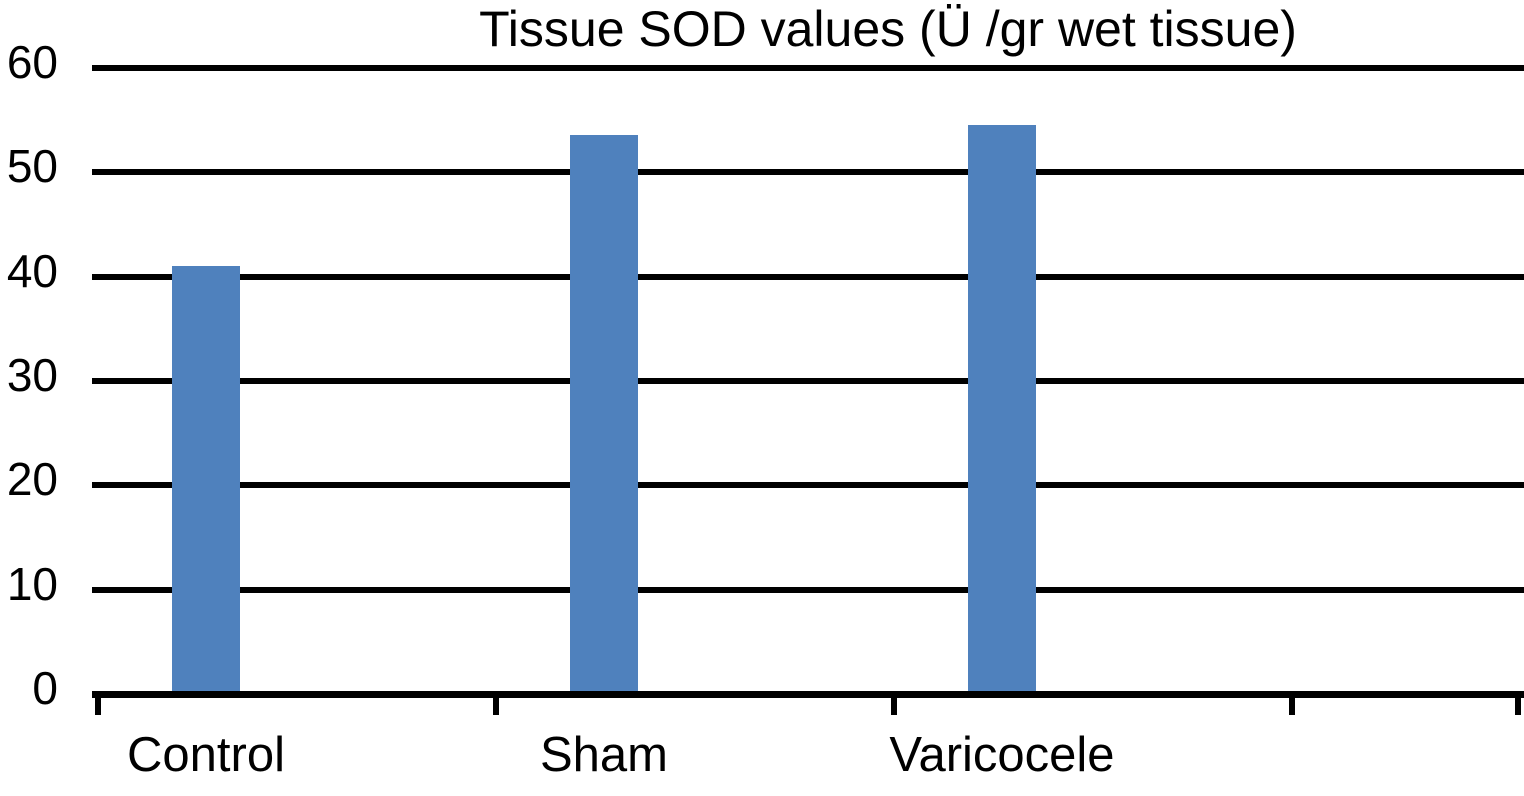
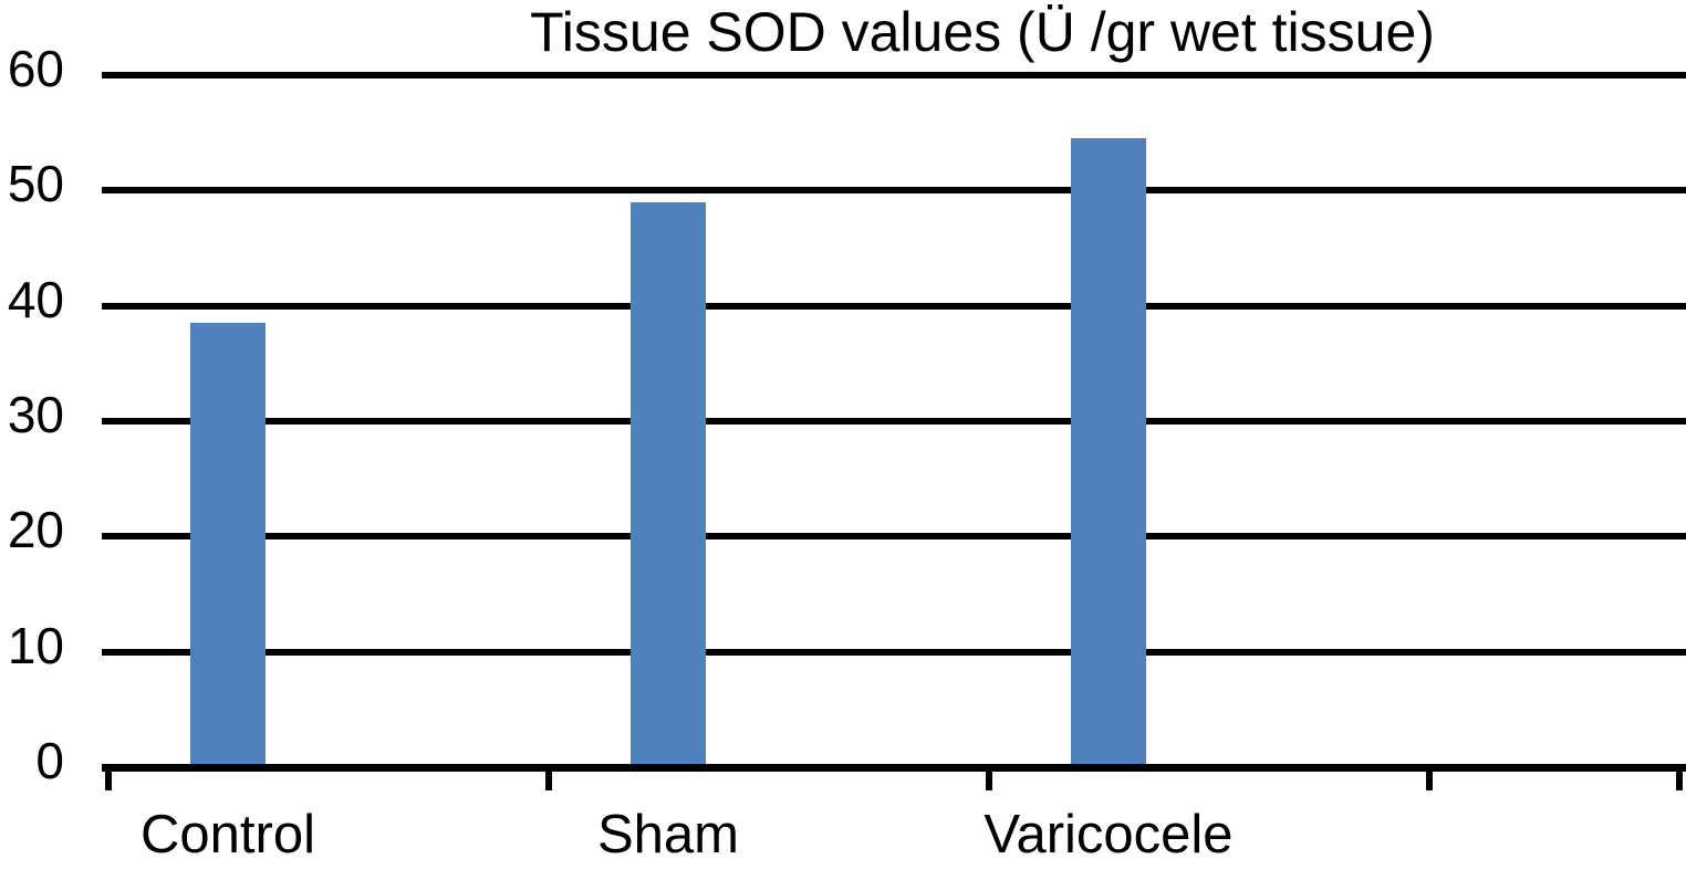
Control: 41.0 -> 38.5
Sham: 53.6 -> 49.0
